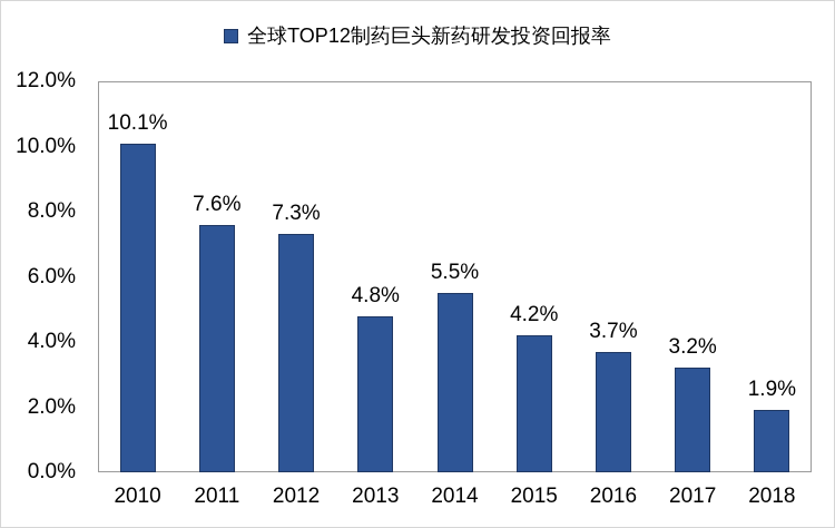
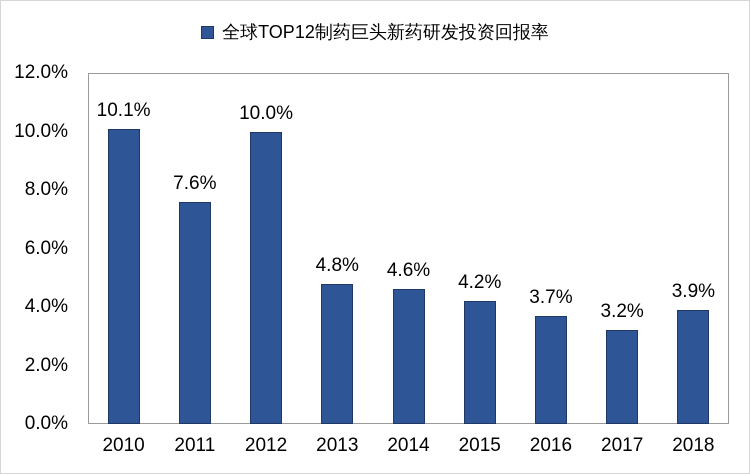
2012: 7.3% -> 10.0%
2014: 5.5% -> 4.6%
2018: 1.9% -> 3.9%
